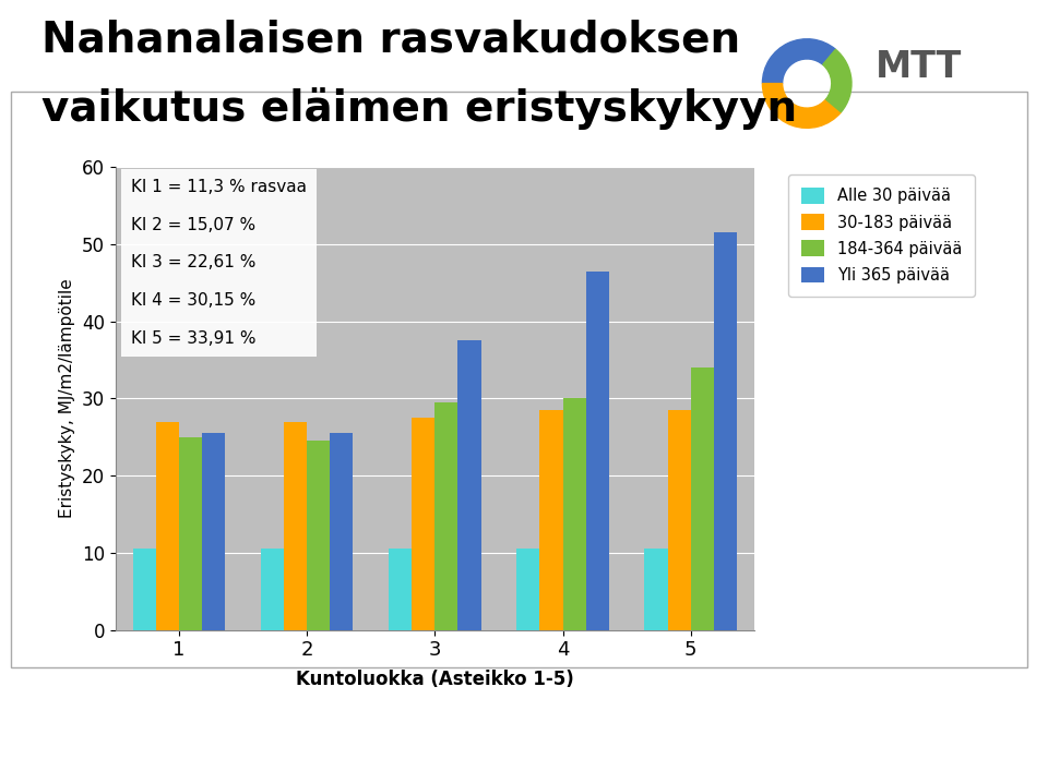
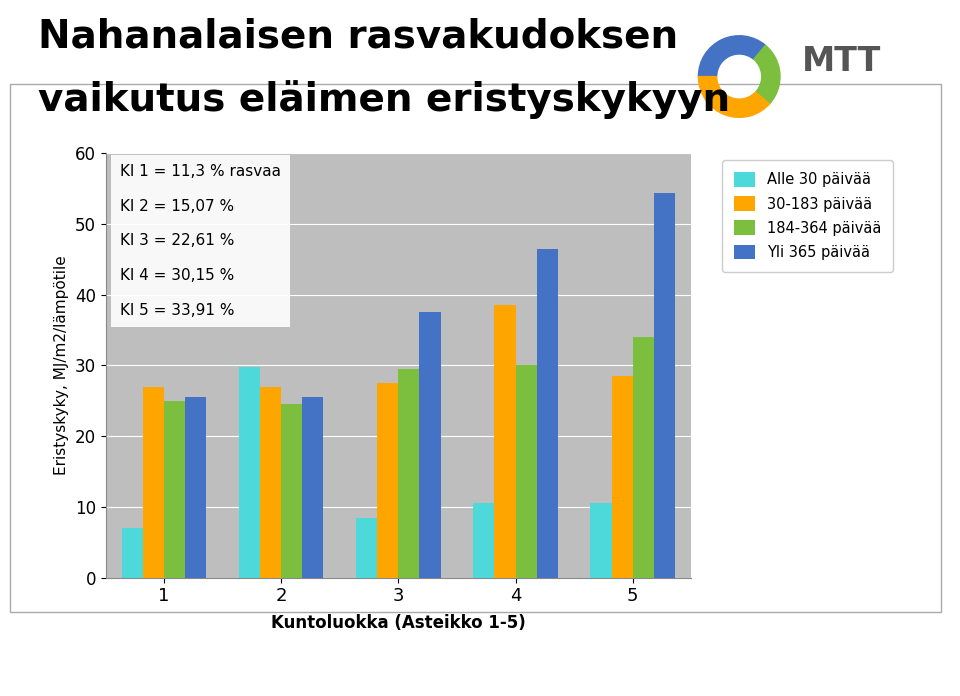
Alle 30 päivää/1: 10.5 -> 7.0
Alle 30 päivää/2: 10.5 -> 29.8
Alle 30 päivää/3: 10.5 -> 8.4
30-183 päivää/4: 28.5 -> 38.6
Yli 365 päivää/5: 51.5 -> 54.4
